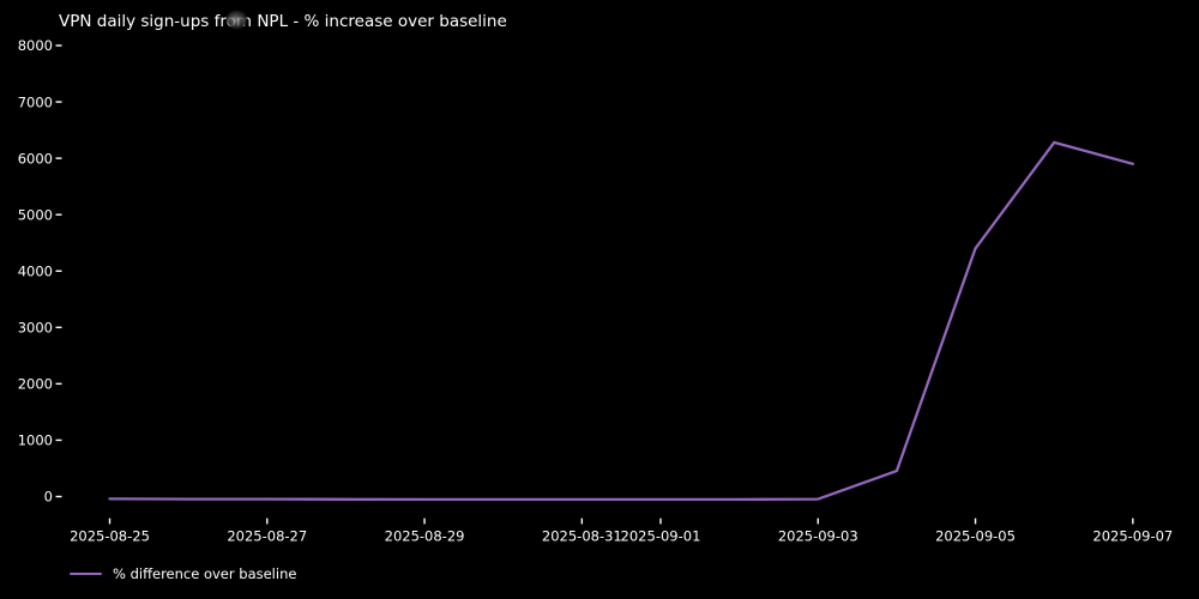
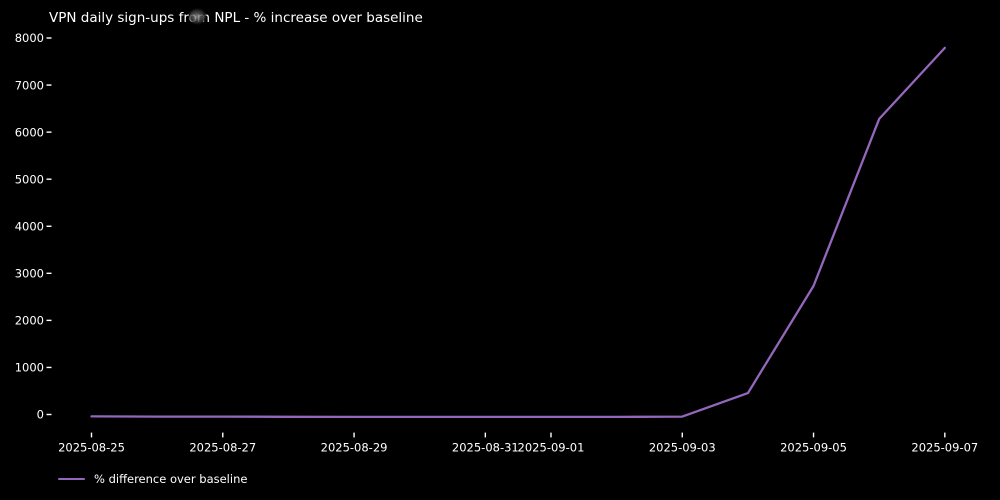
2025-09-05: 4400 -> 2700
2025-09-07: 5900 -> 7800
